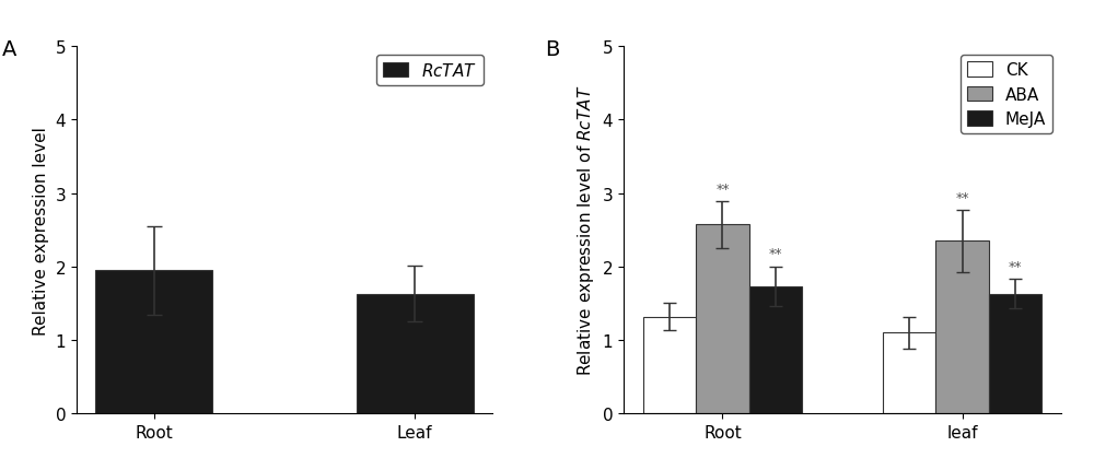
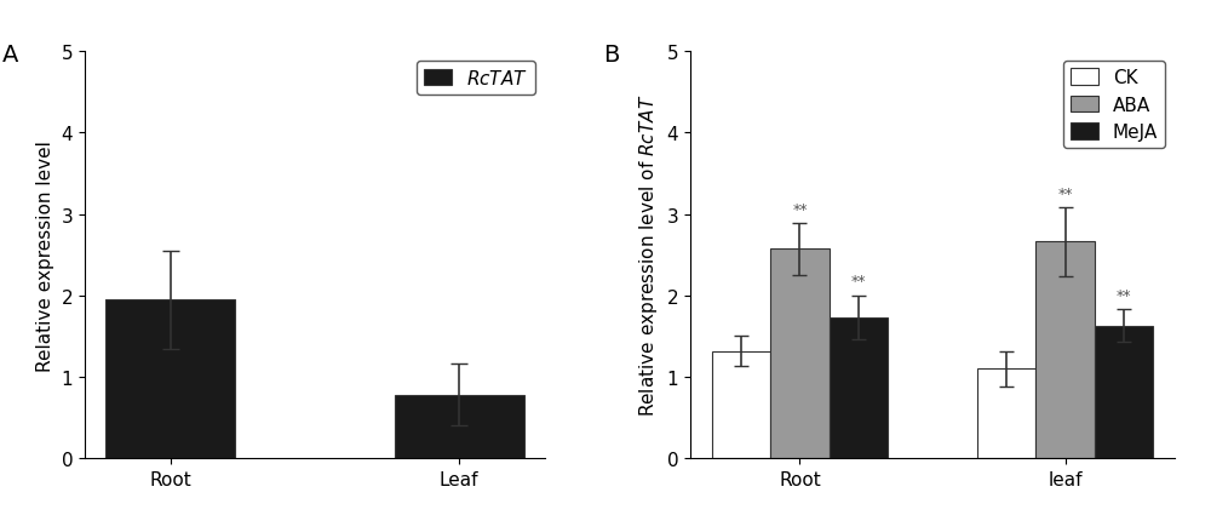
Leaf: 1.63 -> 0.78
ABA/leaf: 2.35 -> 2.66
